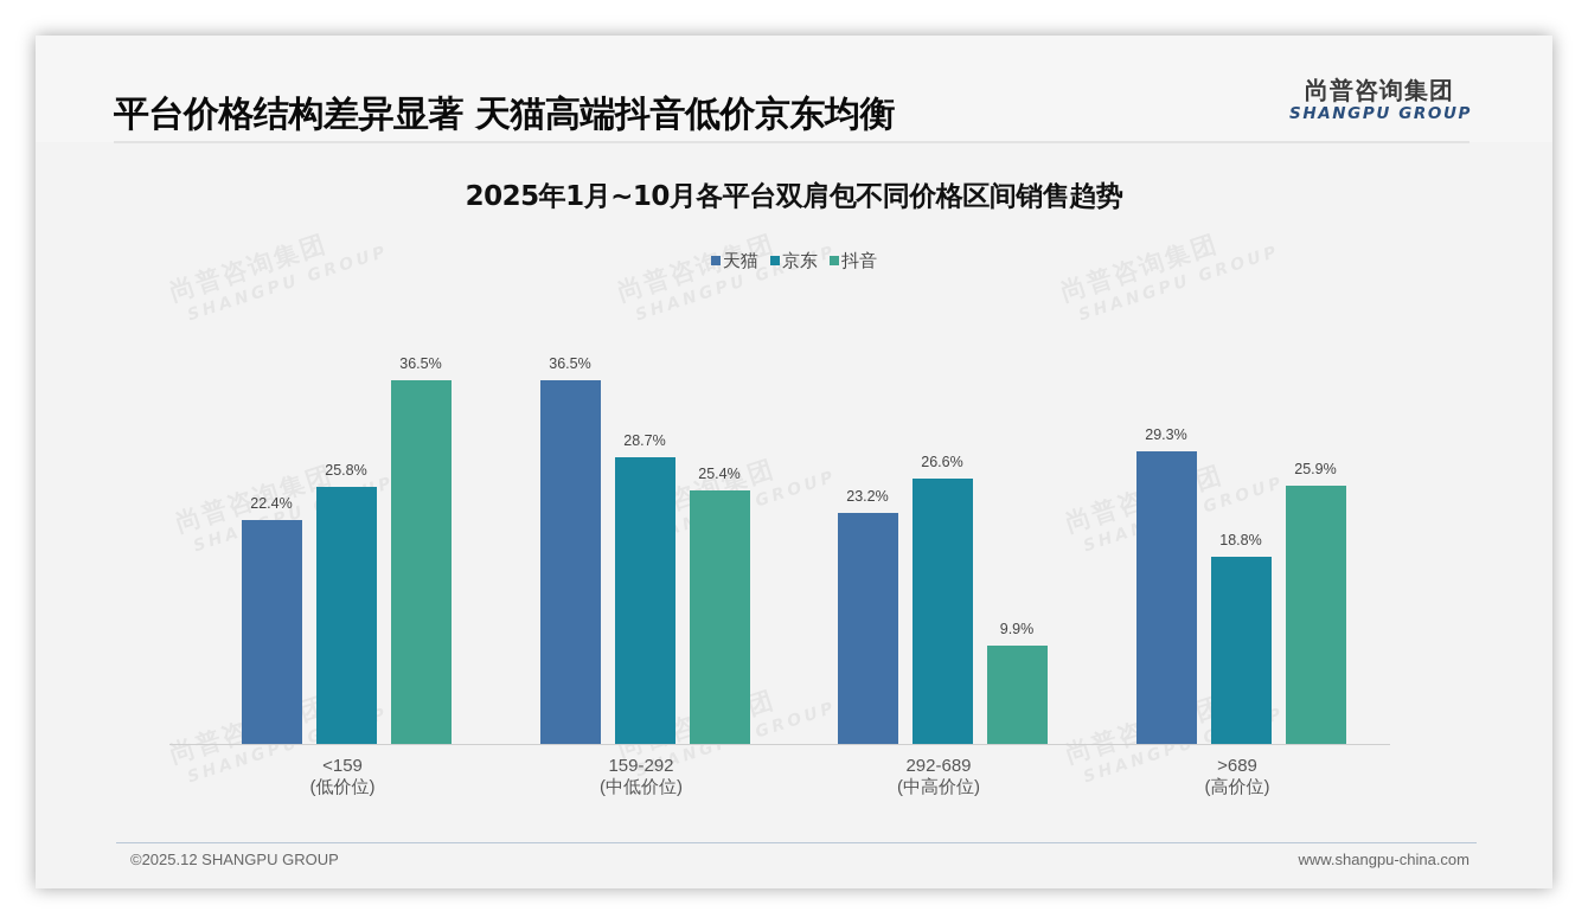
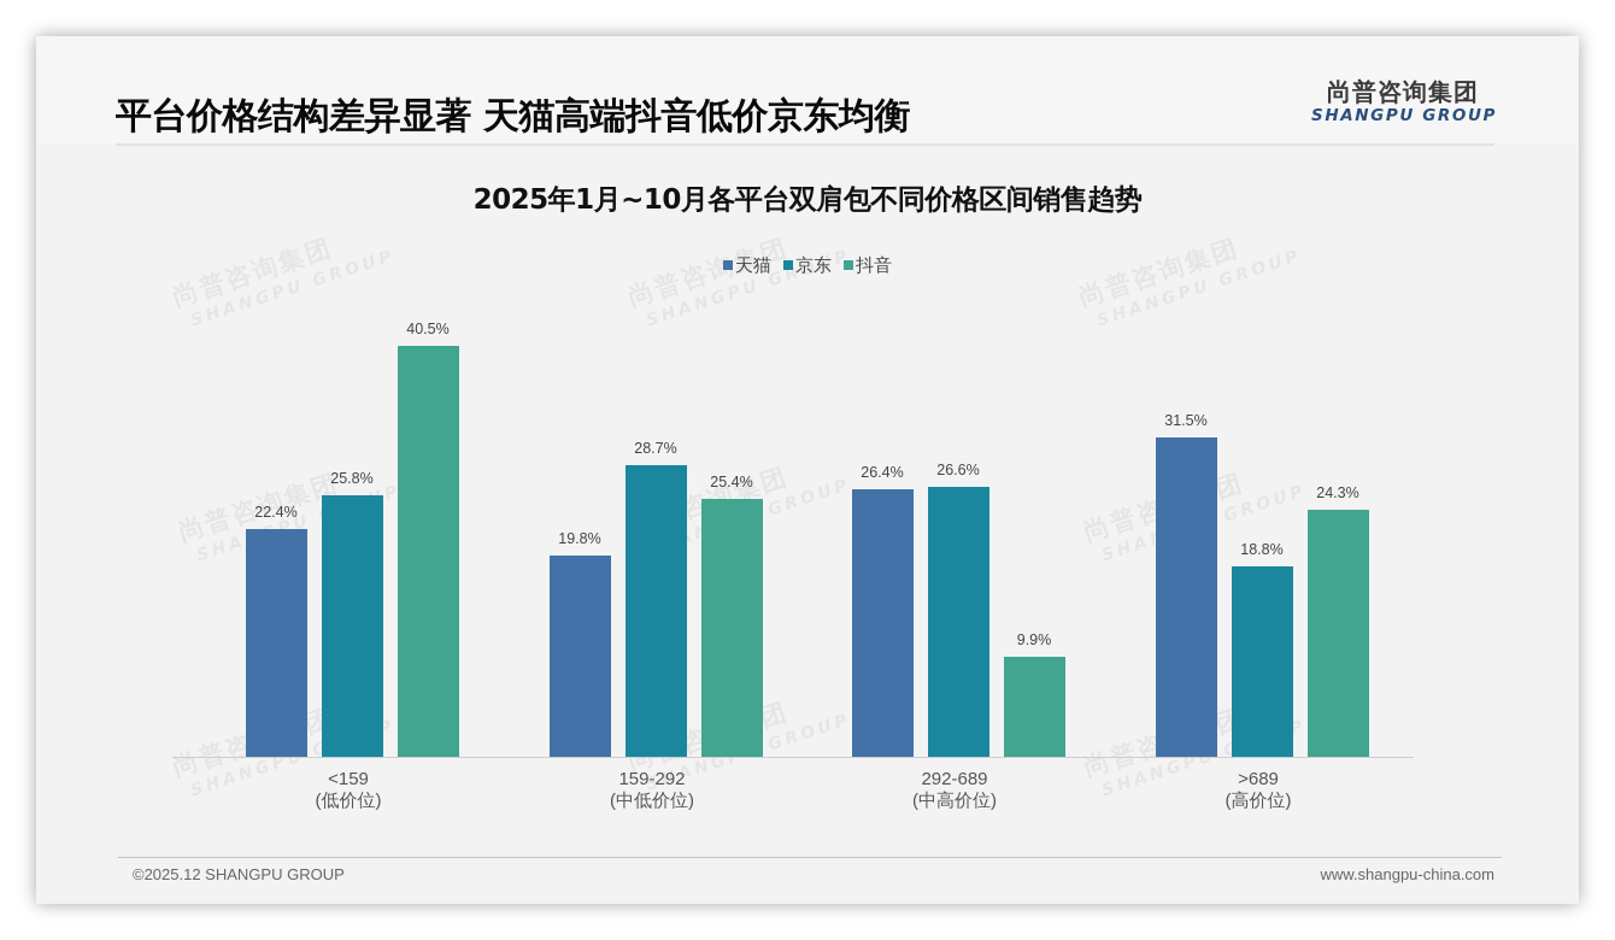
抖音/<159: 36.5% -> 40.5%
天猫/159-292: 36.5% -> 19.8%
天猫/292-689: 23.2% -> 26.4%
天猫/>689: 29.3% -> 31.5%
抖音/>689: 25.9% -> 24.3%
